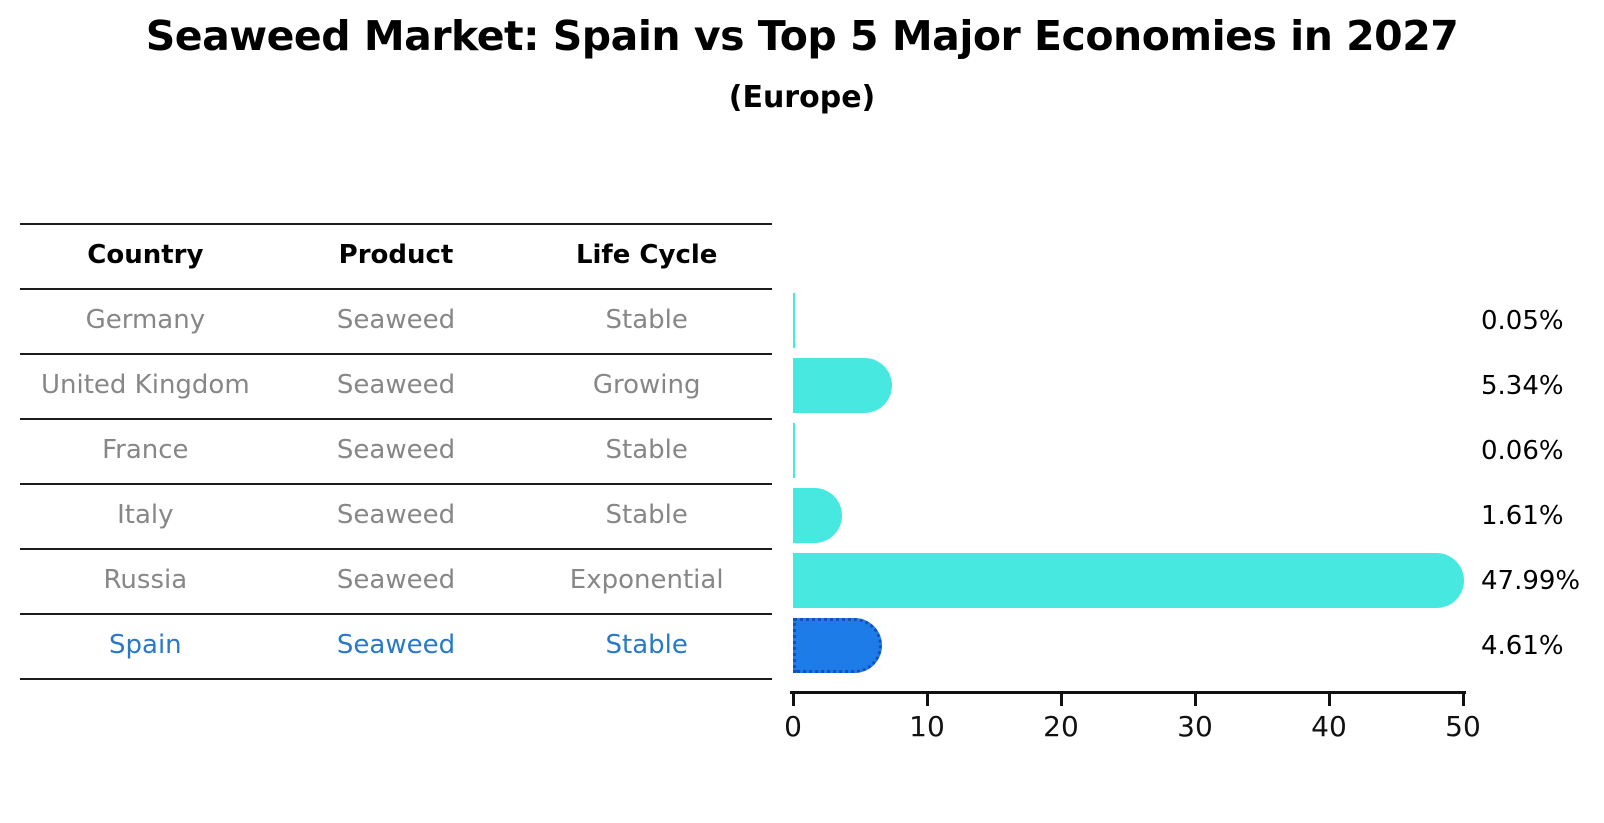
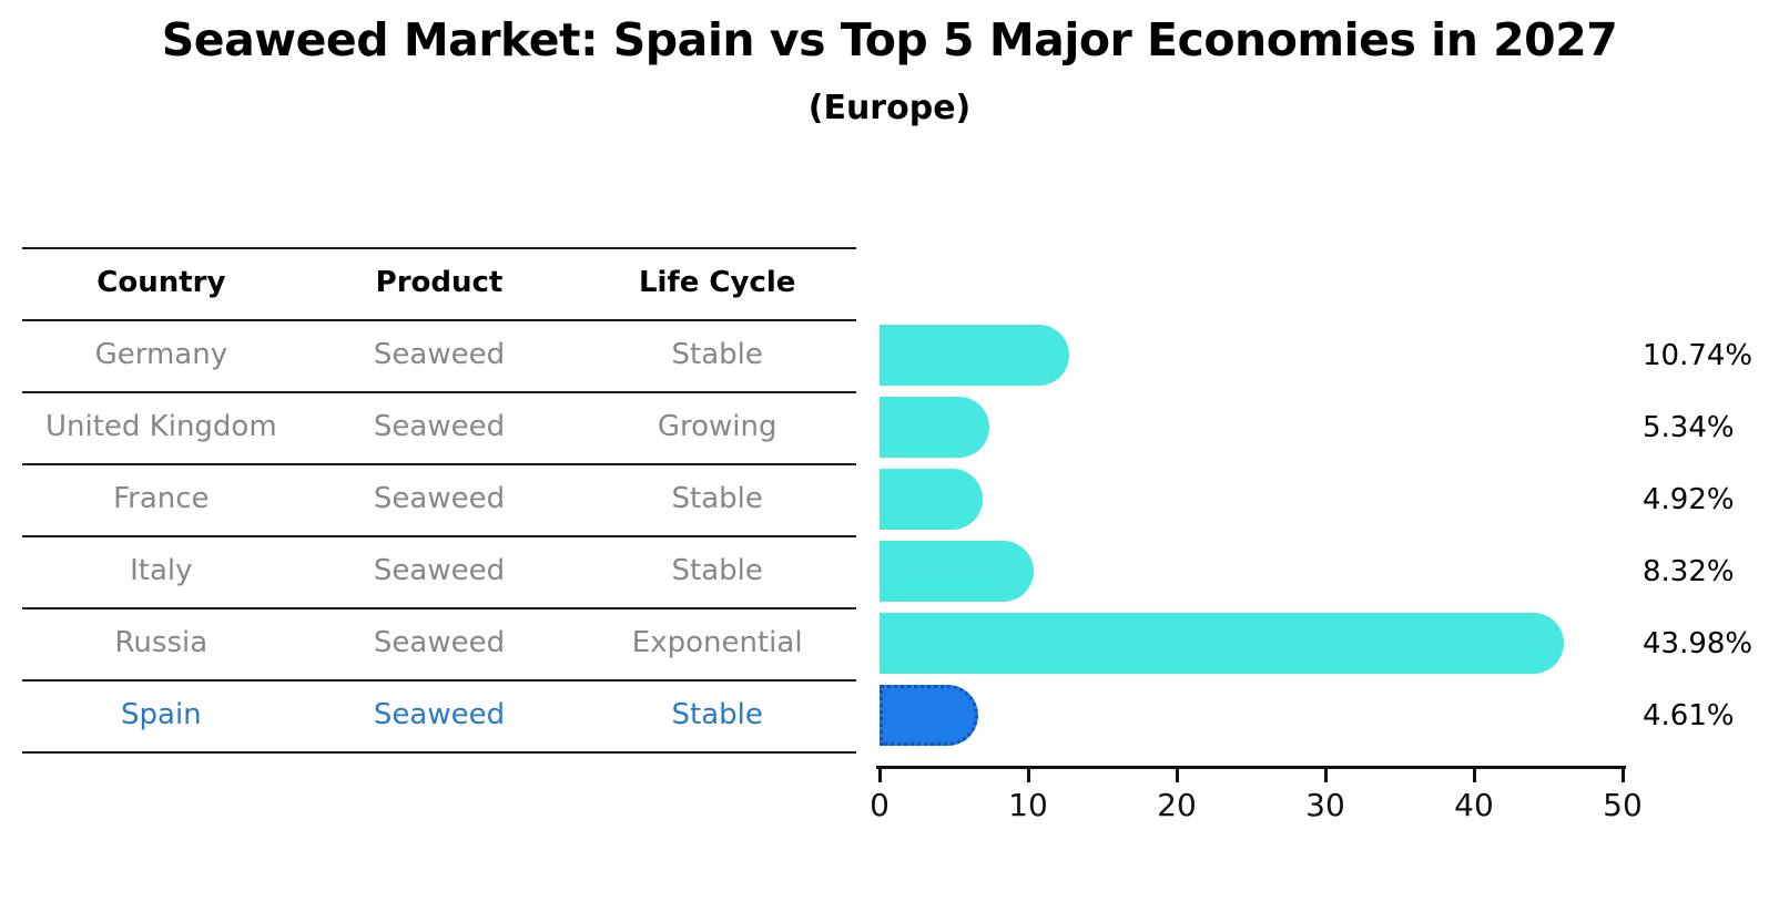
Germany: 0.05% -> 10.74%
France: 0.06% -> 4.92%
Italy: 1.61% -> 8.32%
Russia: 47.99% -> 43.98%
